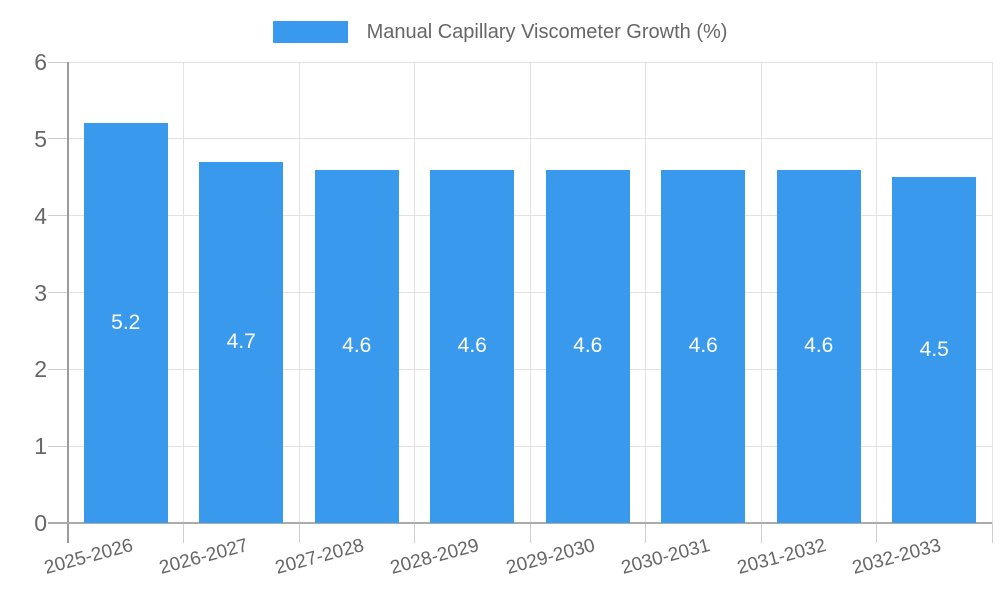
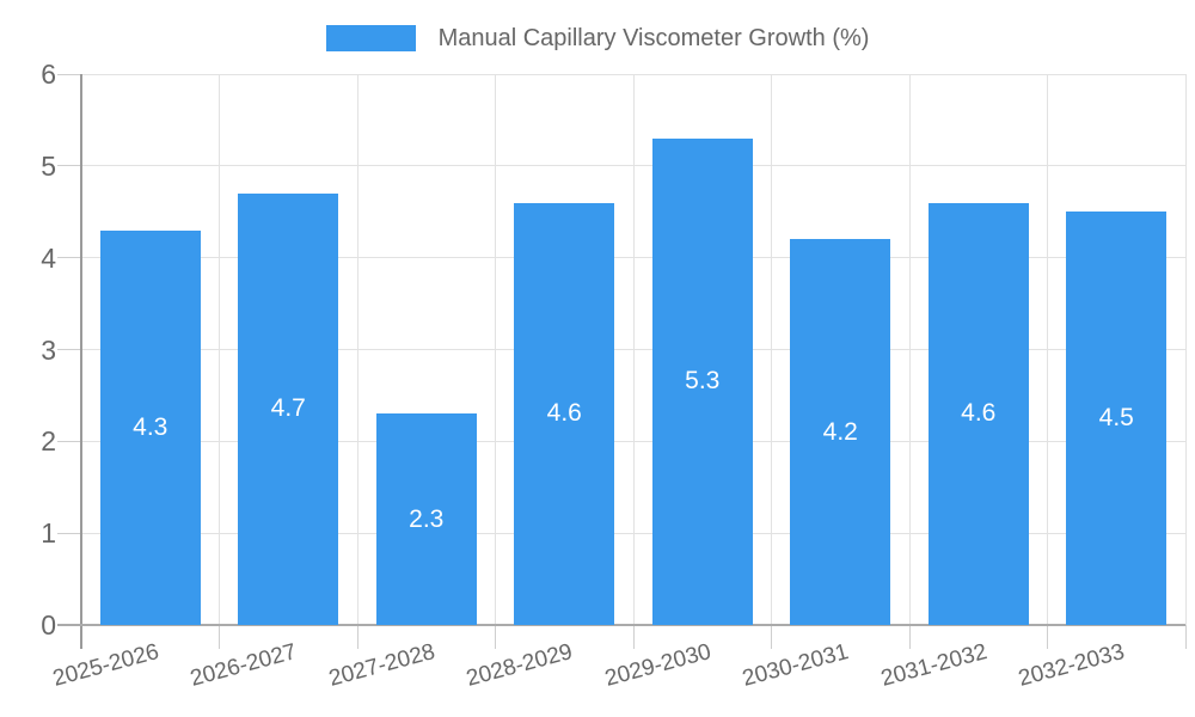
2025-2026: 5.2 -> 4.3
2027-2028: 4.6 -> 2.3
2029-2030: 4.6 -> 5.3
2030-2031: 4.6 -> 4.2
